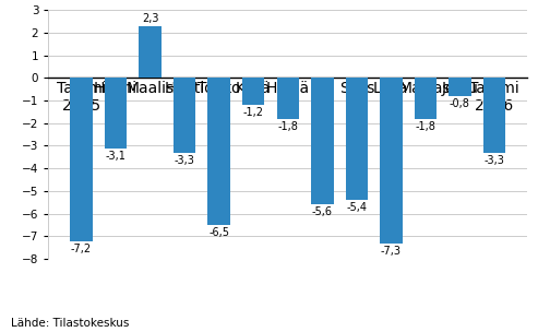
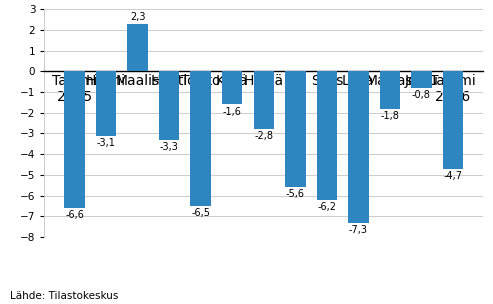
Tammi 2015: -7,2 -> -6,6
Kesä: -1,2 -> -1,6
Heinä: -1,8 -> -2,8
Syys: -5,4 -> -6,2
Tammi 2016: -3,3 -> -4,7
